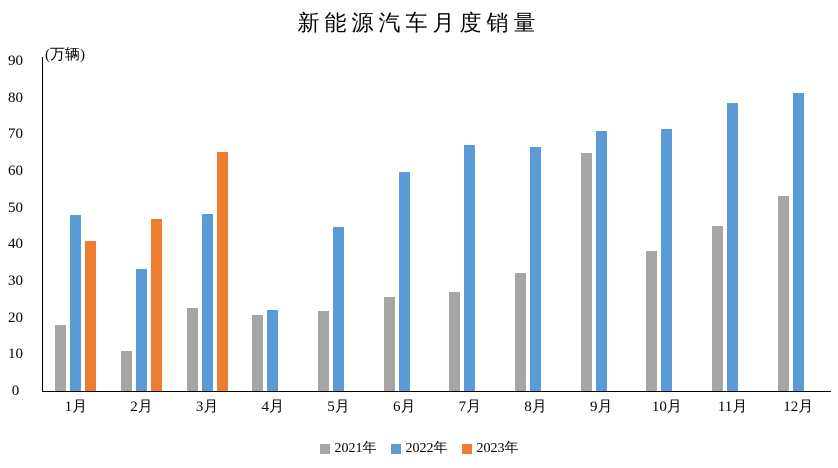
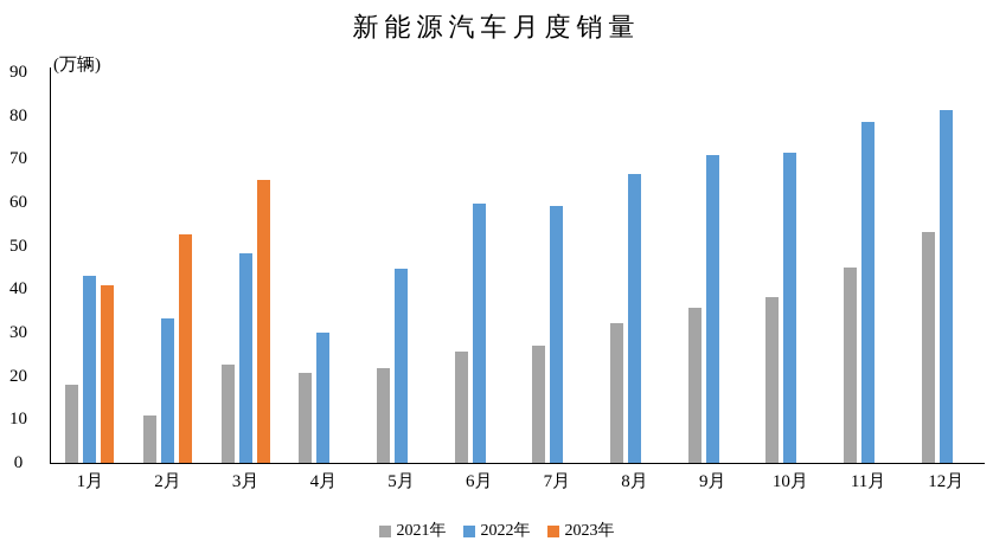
2022年/1月: 48 -> 43
2023年/2月: 47 -> 52
2022年/4月: 22 -> 30
2022年/7月: 67 -> 59
2021年/9月: 65 -> 36
